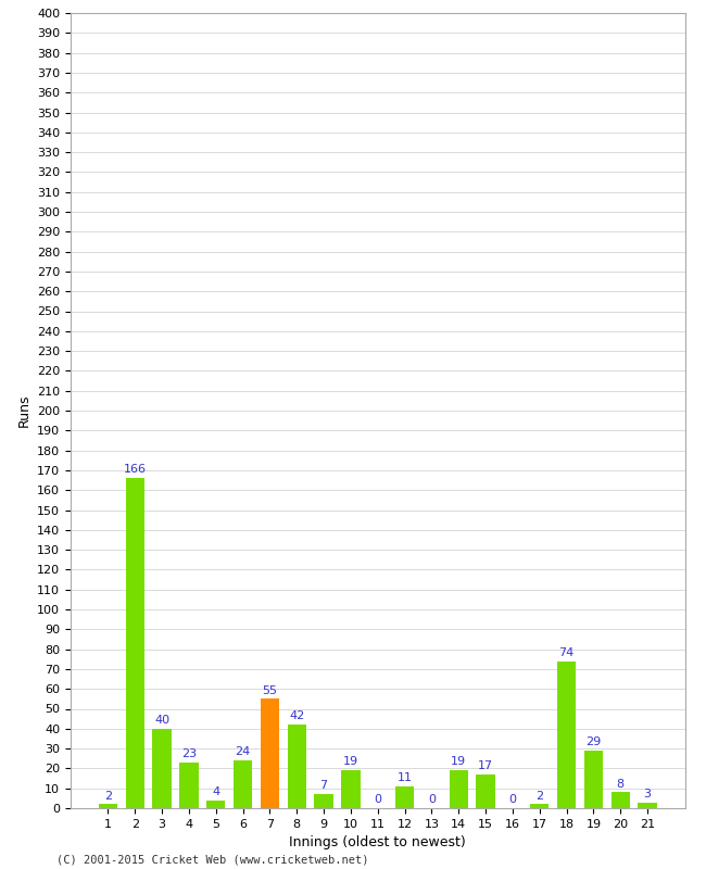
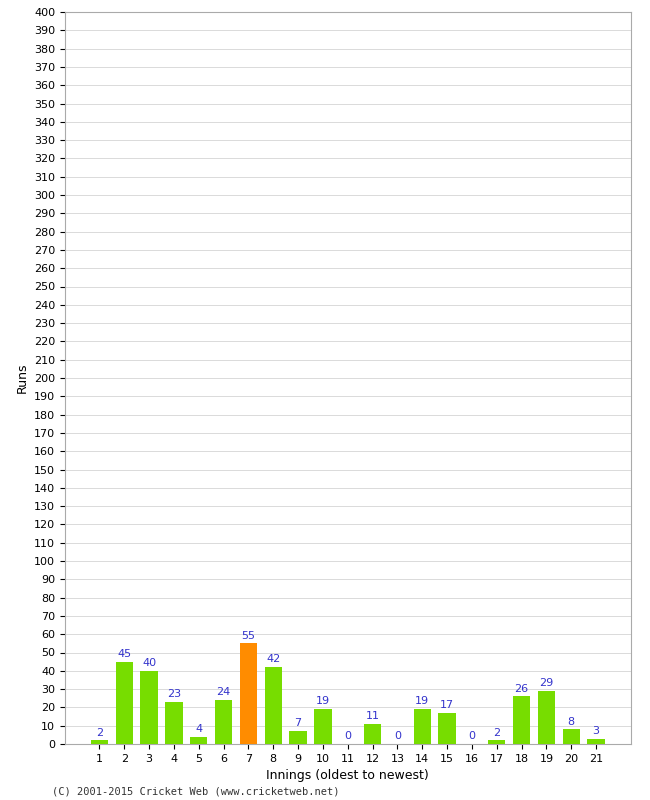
2: 166 -> 45
18: 74 -> 26
